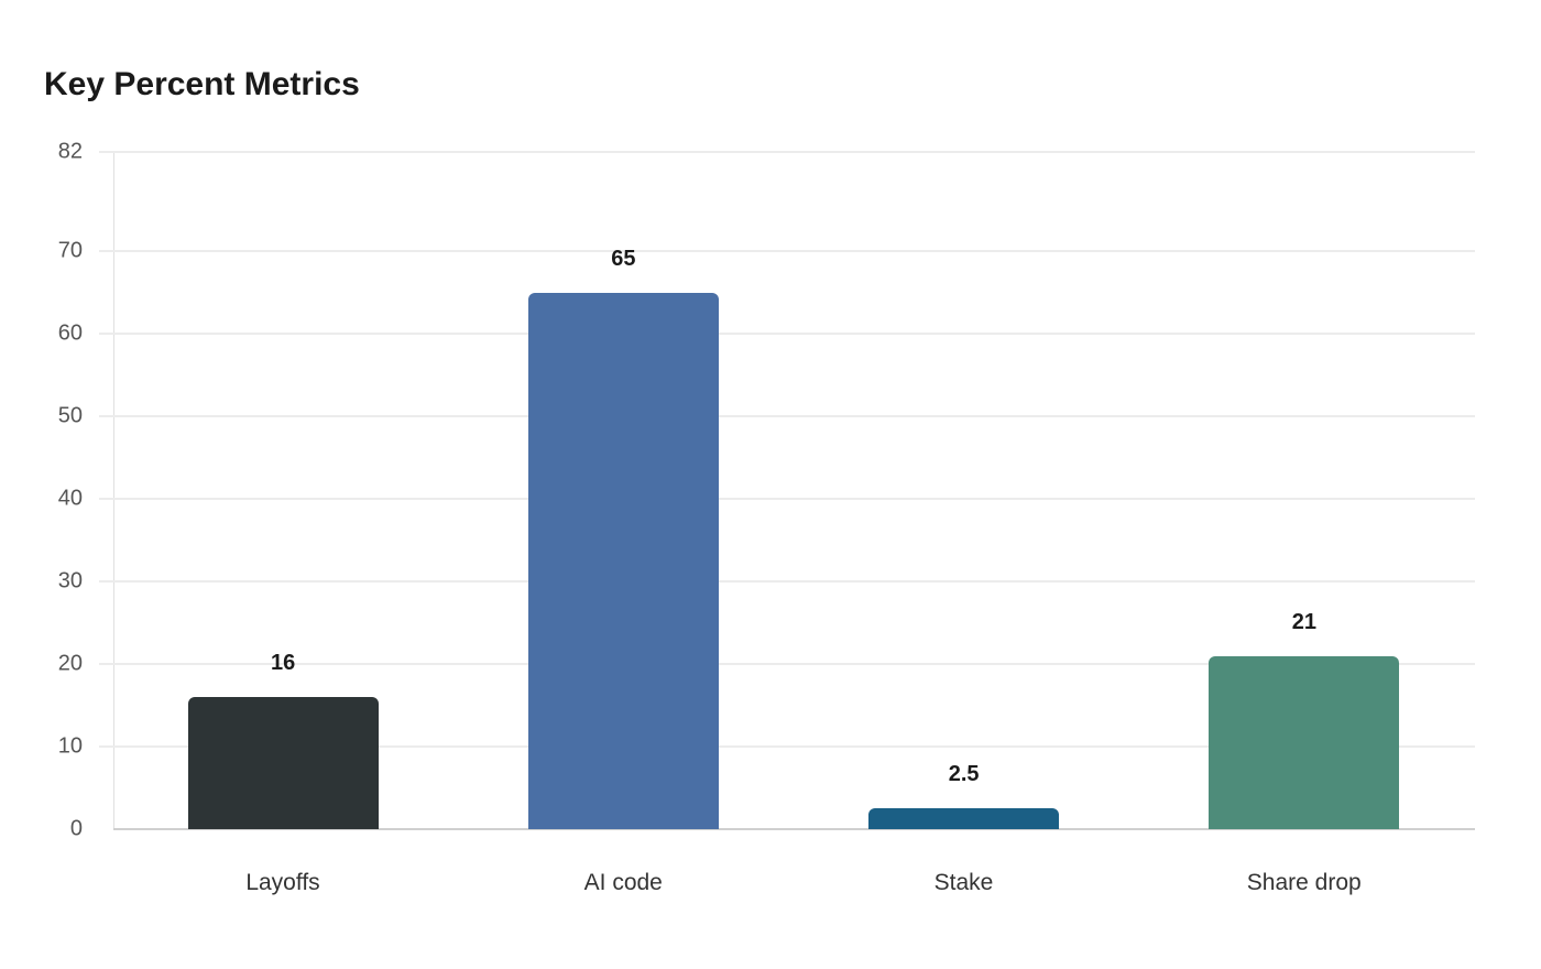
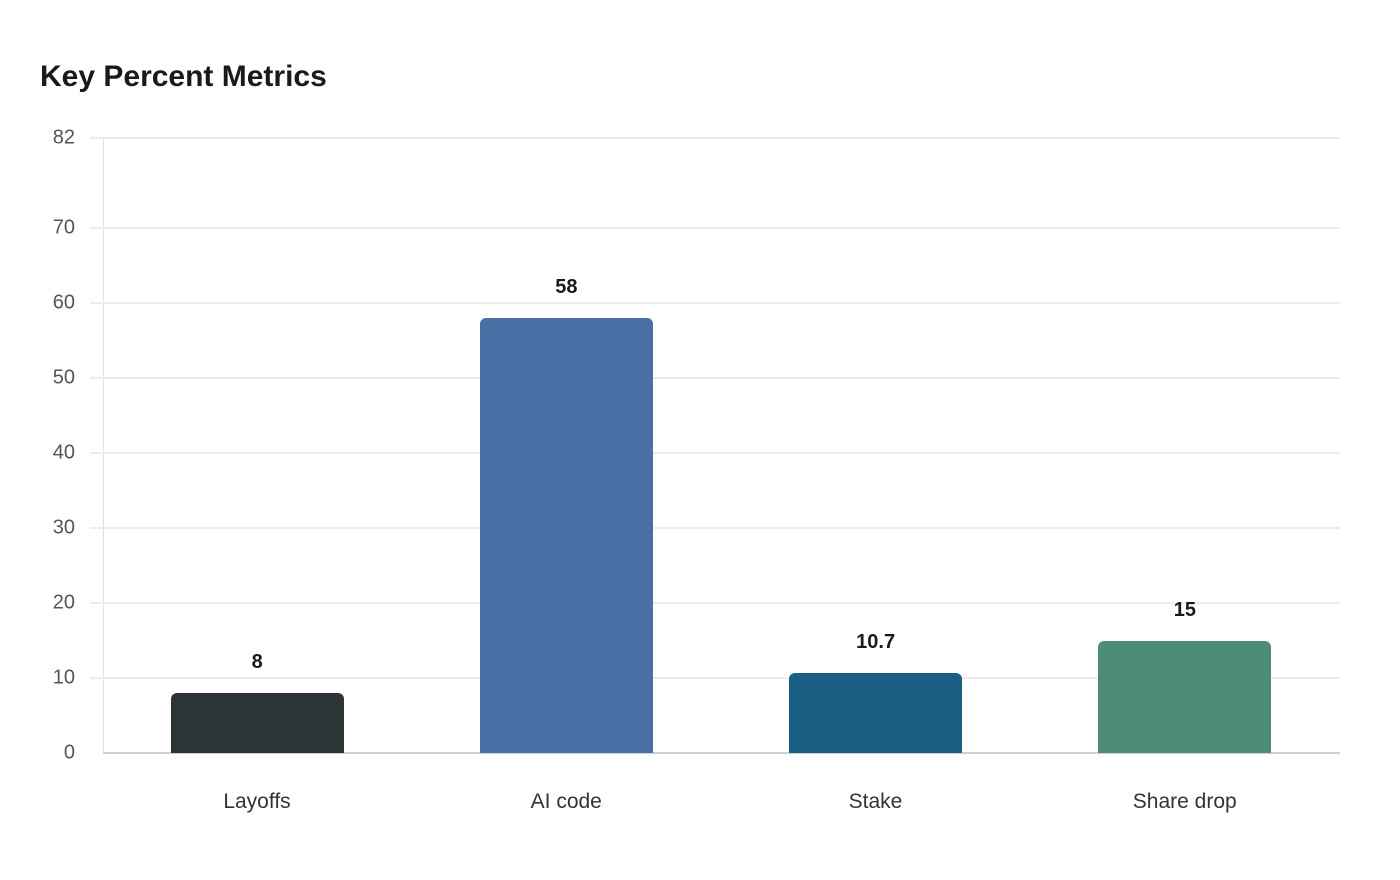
Layoffs: 16 -> 8
AI code: 65 -> 58
Stake: 2.5 -> 10.7
Share drop: 21 -> 15
